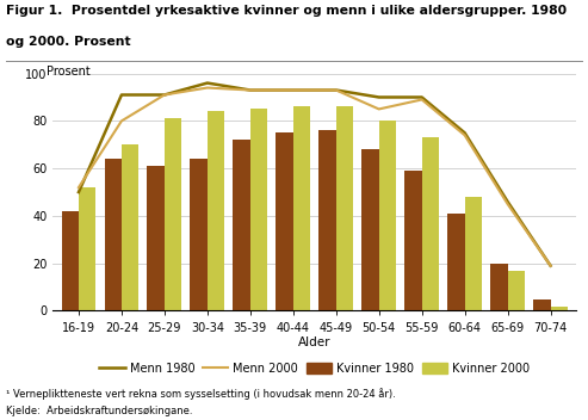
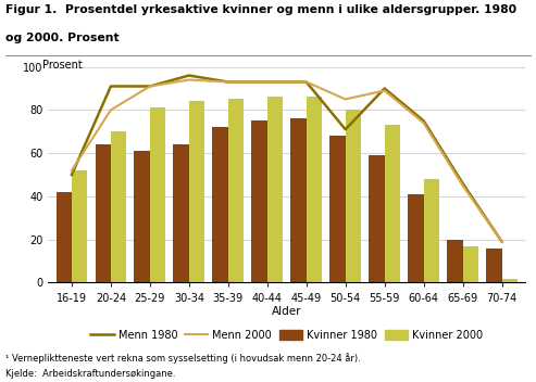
Menn 1980/50-54: 90 -> 71
Kvinner 1980/70-74: 5 -> 16
